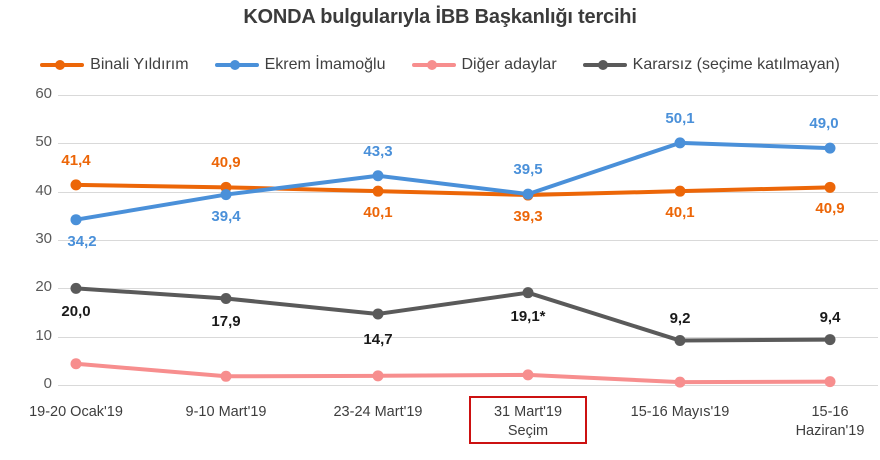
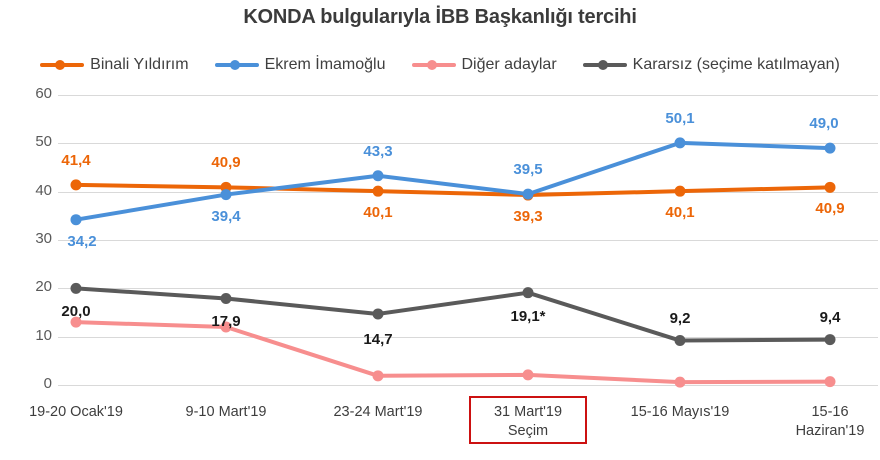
Diğer adaylar/19-20 Ocak'19: 4 -> 13
Diğer adaylar/9-10 Mart'19: 2 -> 12
